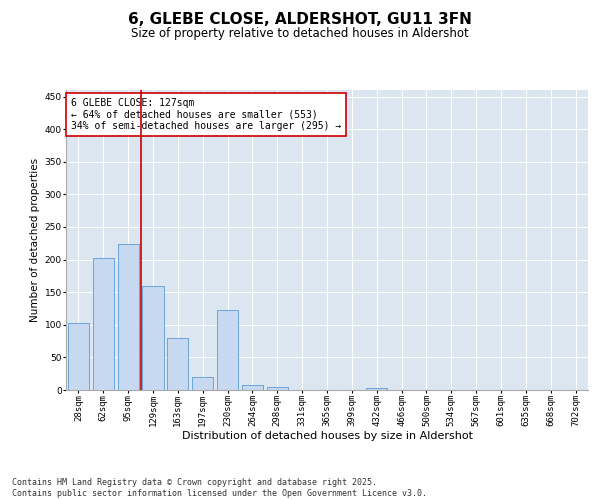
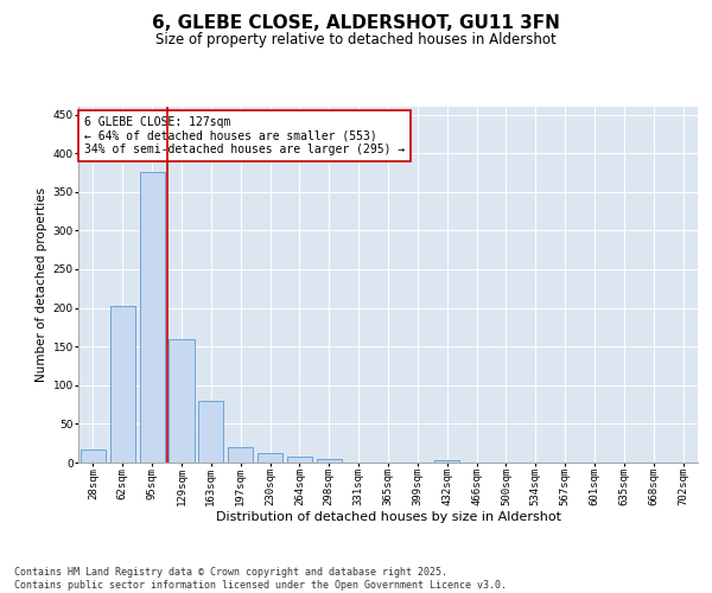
28sqm: 102 -> 17
95sqm: 224 -> 375
230sqm: 122 -> 13
